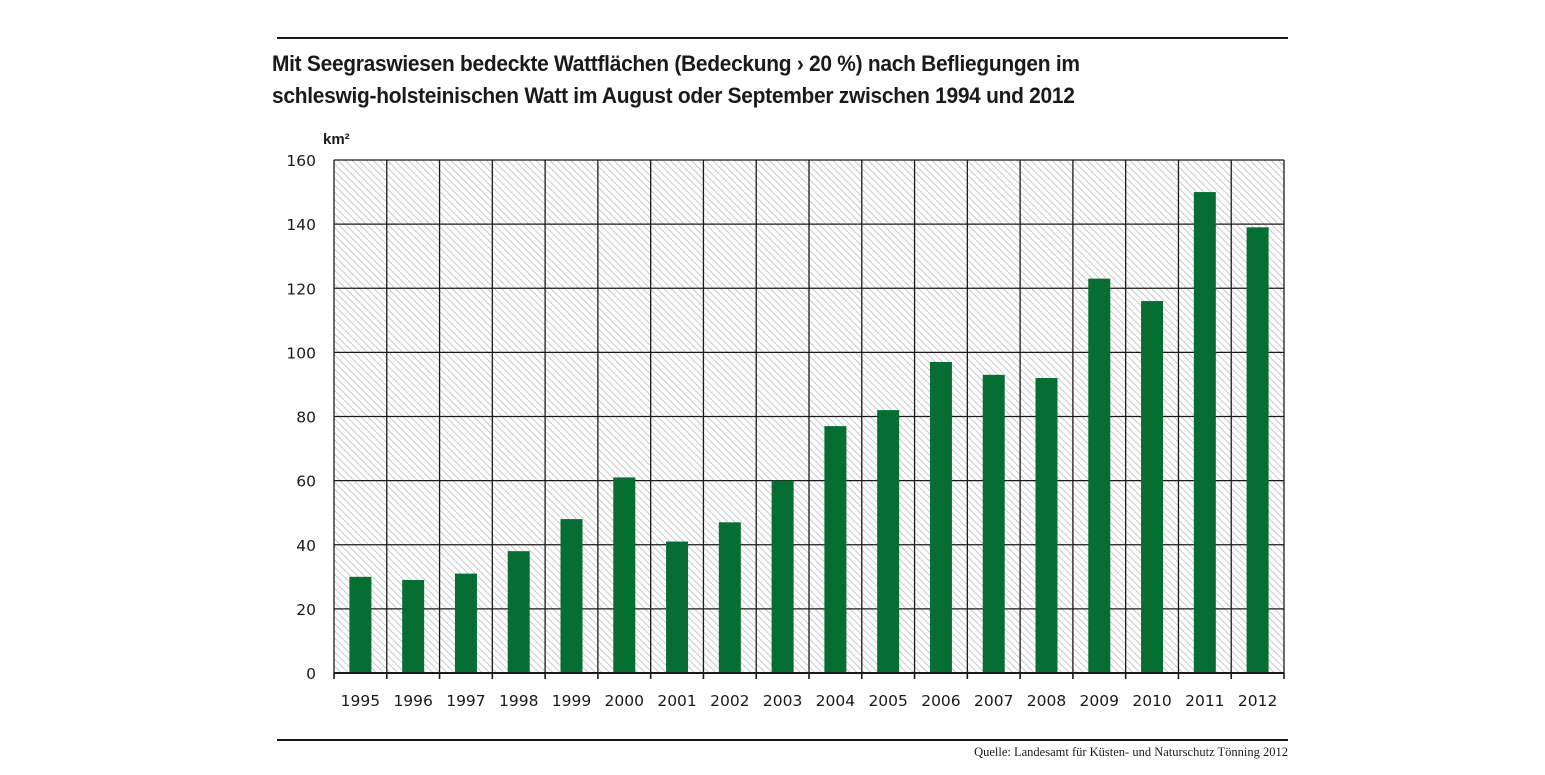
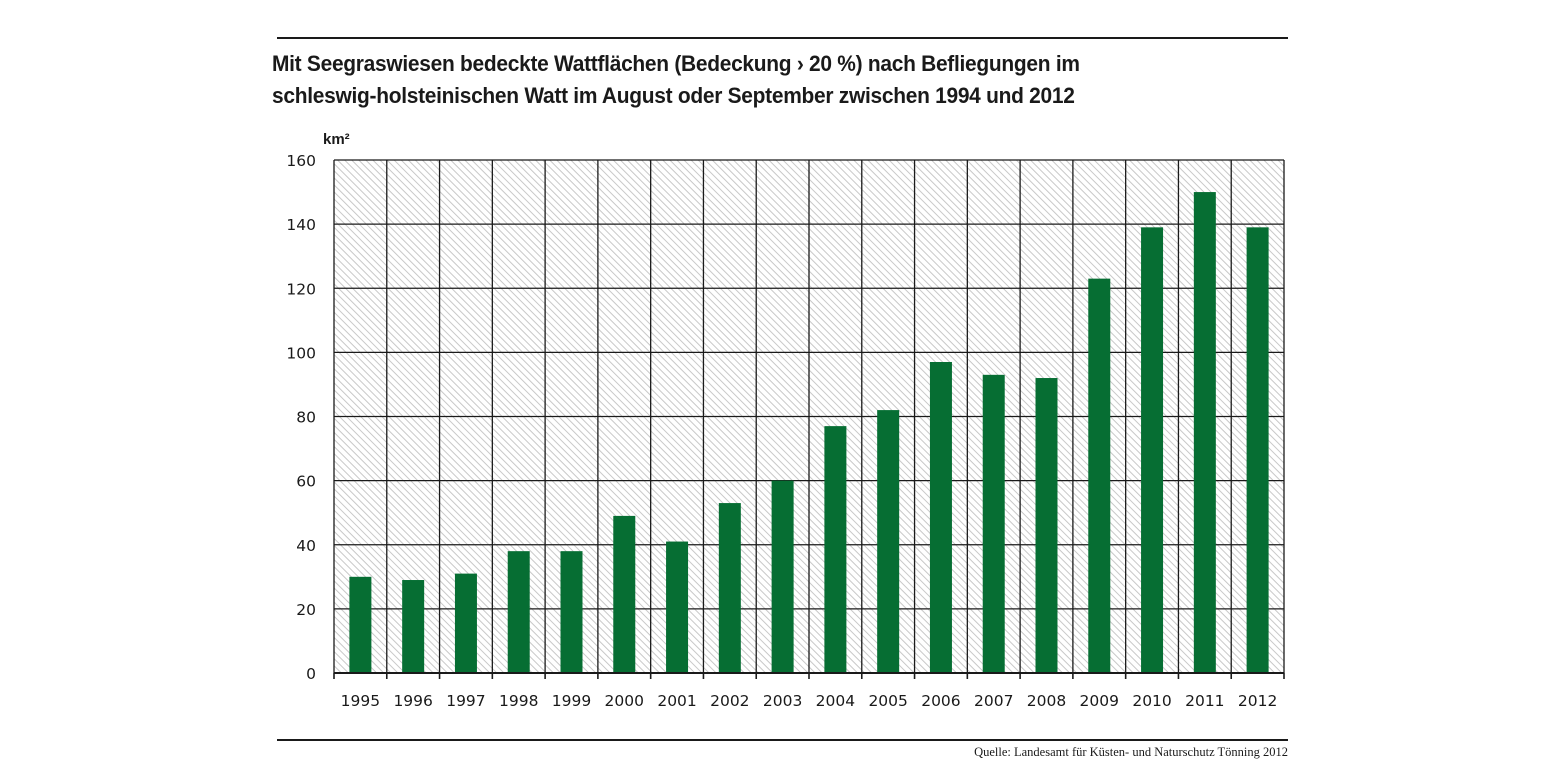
1999: 48 -> 38
2000: 61 -> 49
2002: 47 -> 53
2010: 116 -> 139
